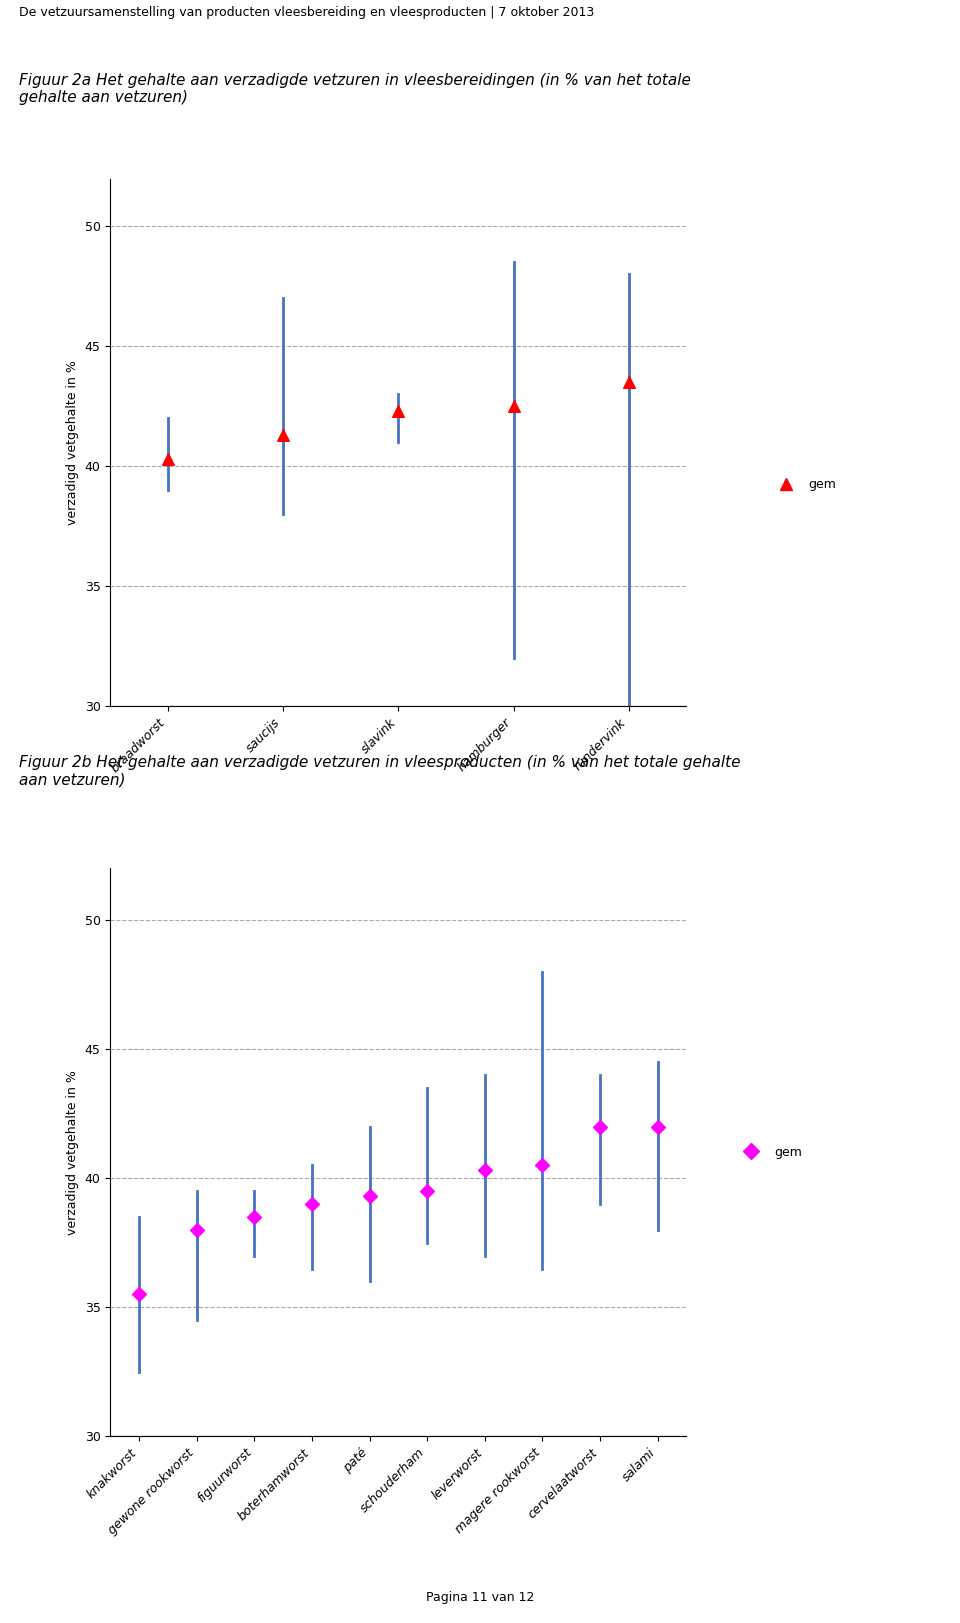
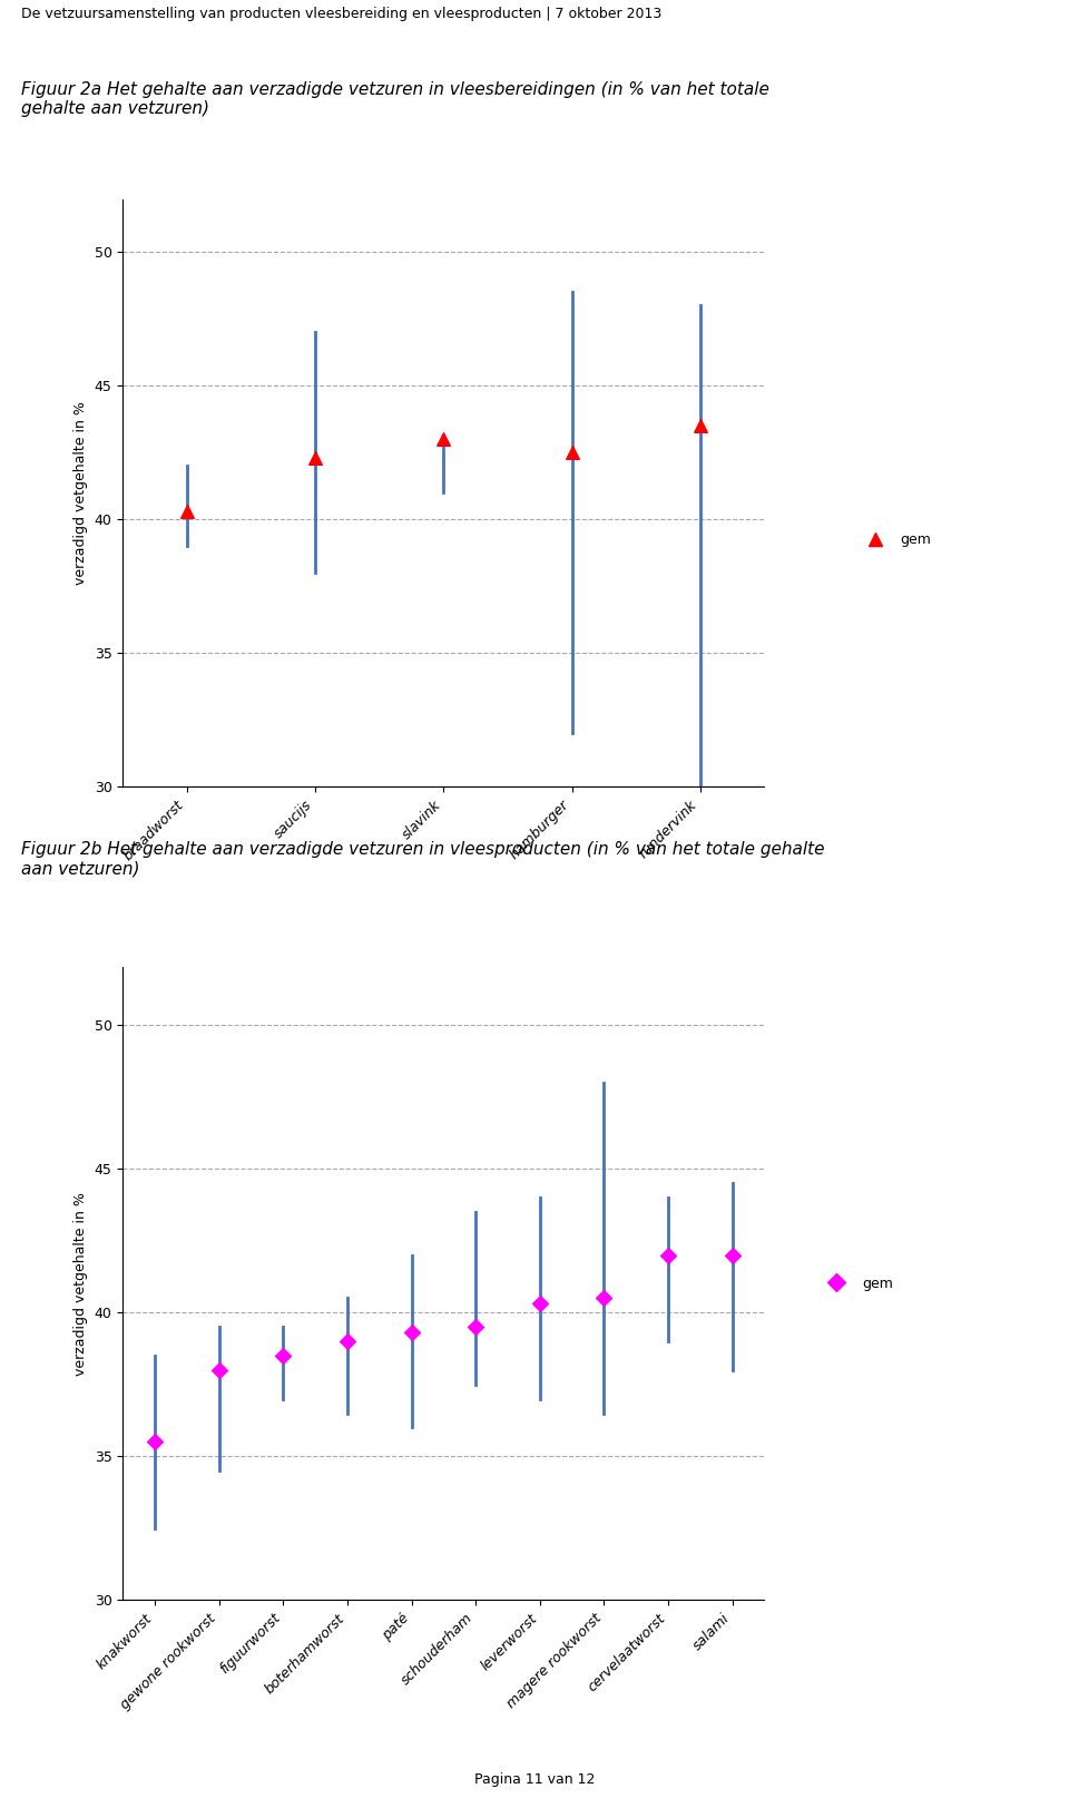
saucijs: 41.3 -> 42.3
slavink: 42.3 -> 43.0
